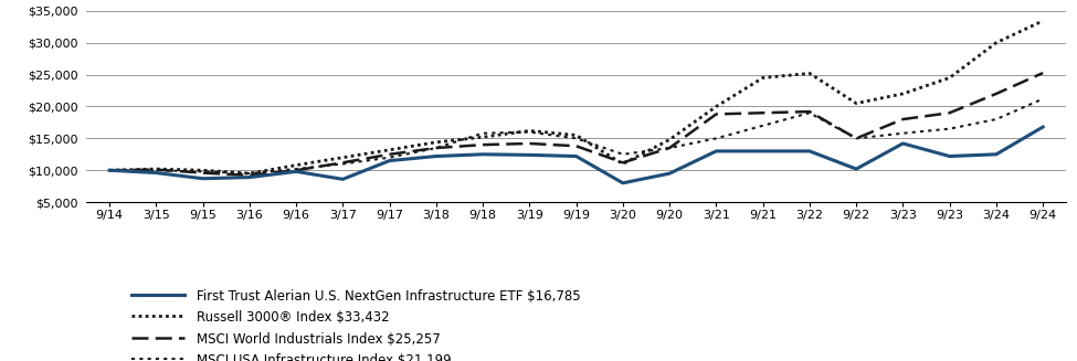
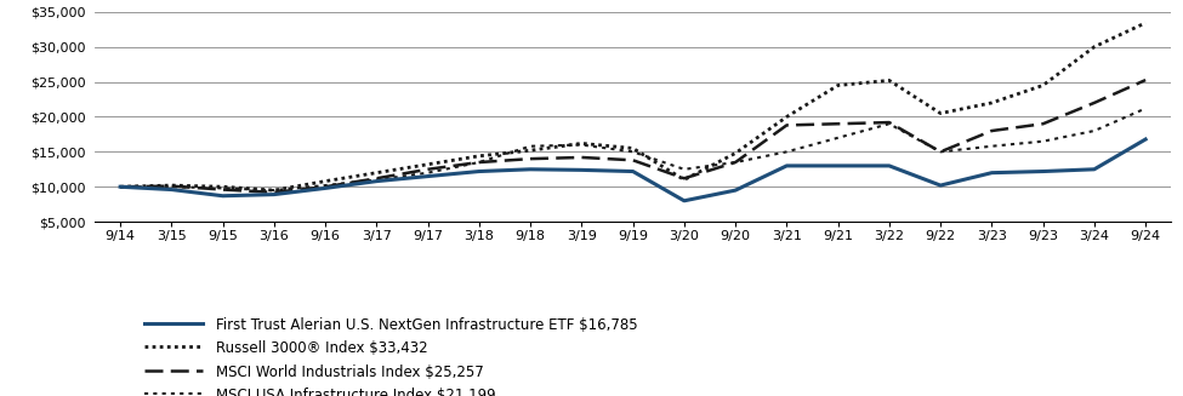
First Trust Alerian U.S. NextGen Infrastructure ETF $16,785/3/17: $8,600 -> $10,800
First Trust Alerian U.S. NextGen Infrastructure ETF $16,785/3/23: $14,200 -> $12,000
